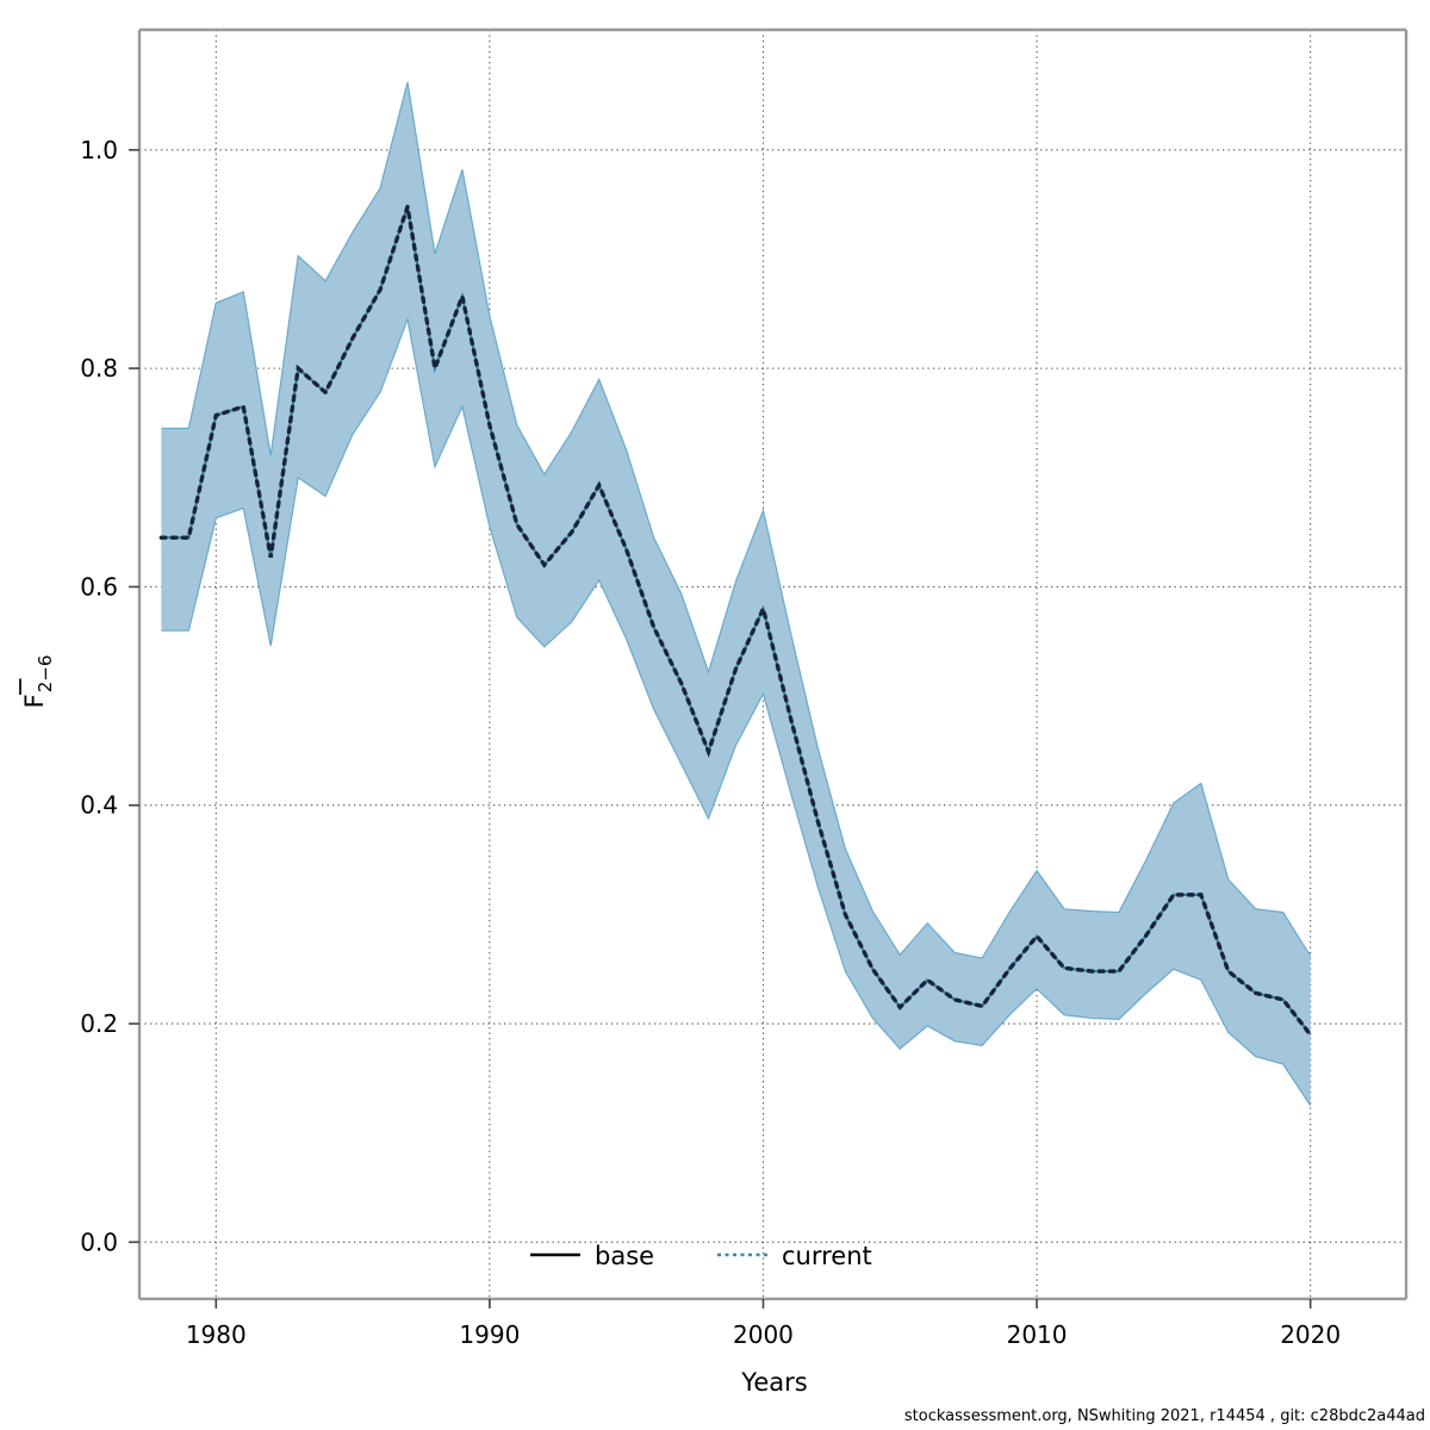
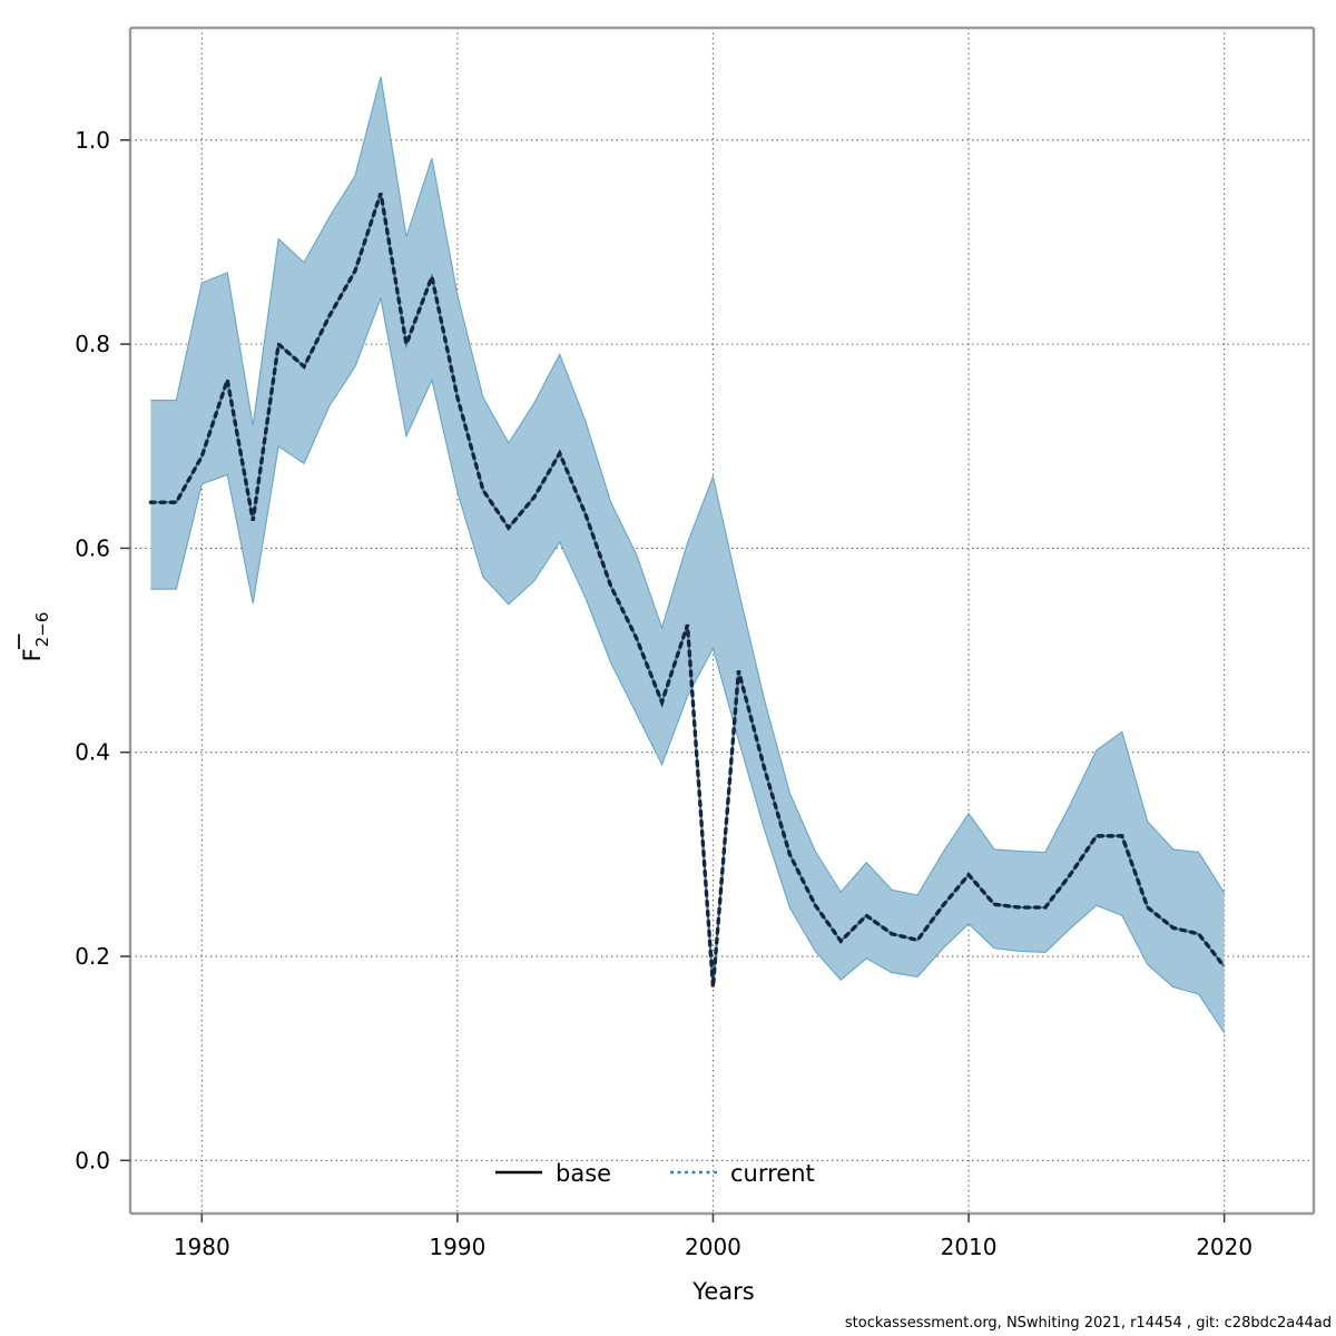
1980: 0.76 -> 0.69
2000: 0.58 -> 0.17
